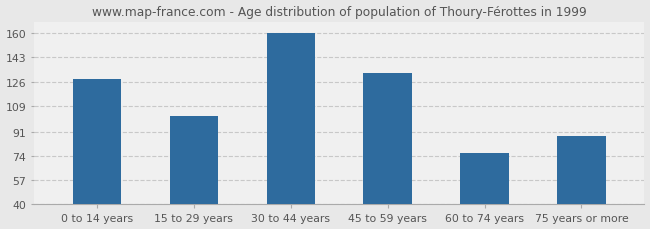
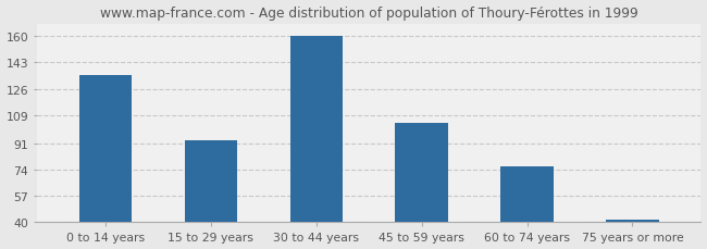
0 to 14 years: 128 -> 135
15 to 29 years: 102 -> 93
45 to 59 years: 132 -> 104
75 years or more: 88 -> 42
